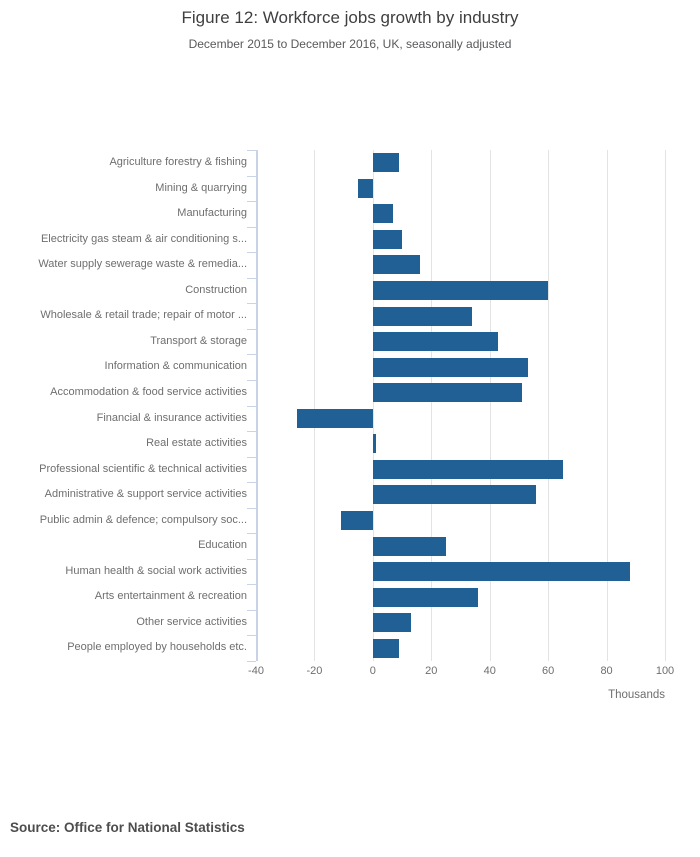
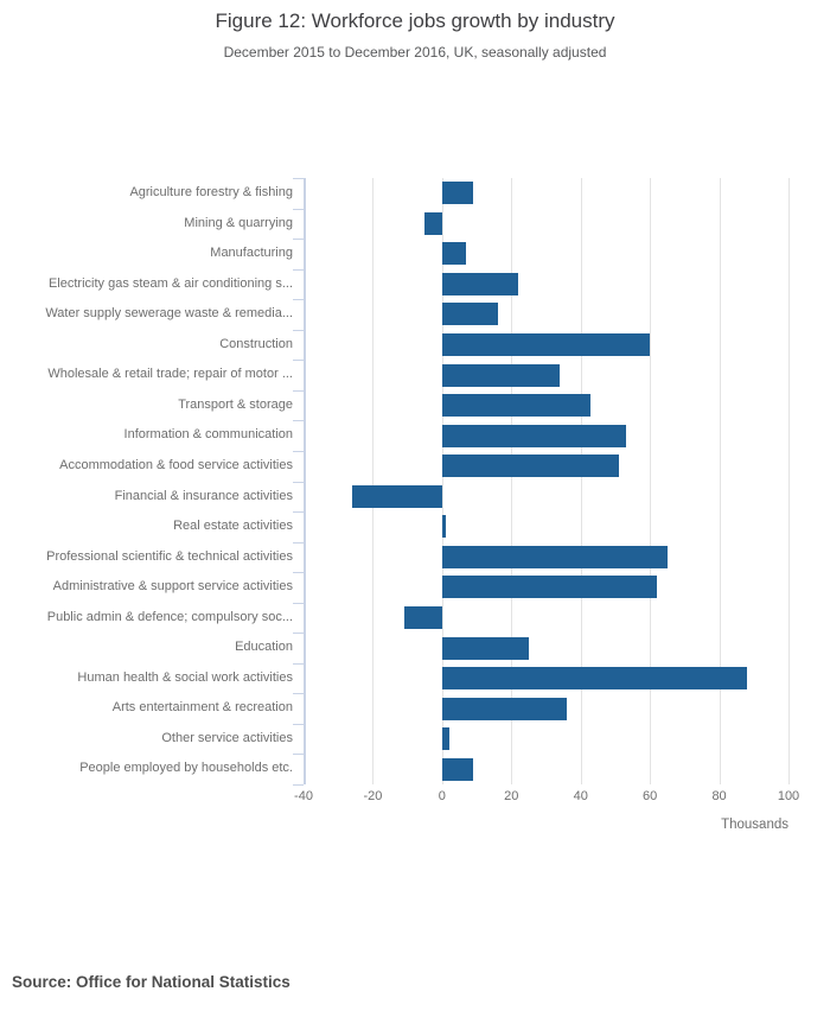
Electricity gas steam & air conditioning s...: 10 -> 22
Administrative & support service activities: 56 -> 62
Other service activities: 13 -> 2
